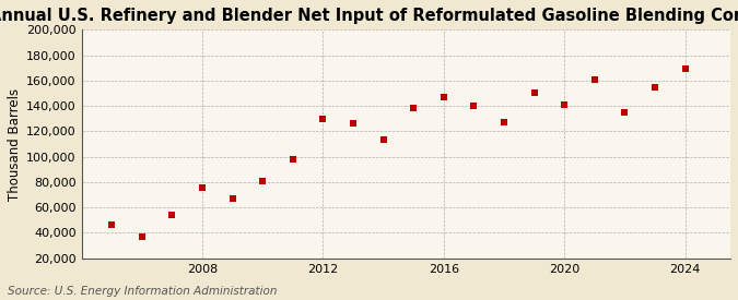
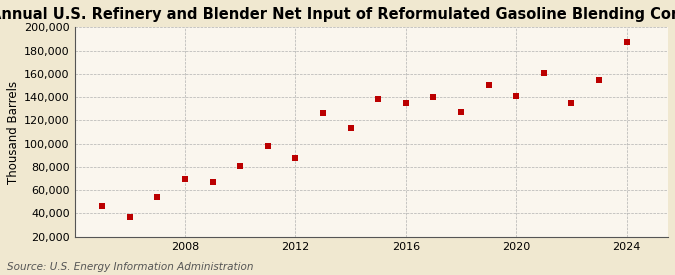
2008: 76,000 -> 70,000
2012: 130,000 -> 88,000
2016: 147,000 -> 135,000
2024: 169,000 -> 187,000
